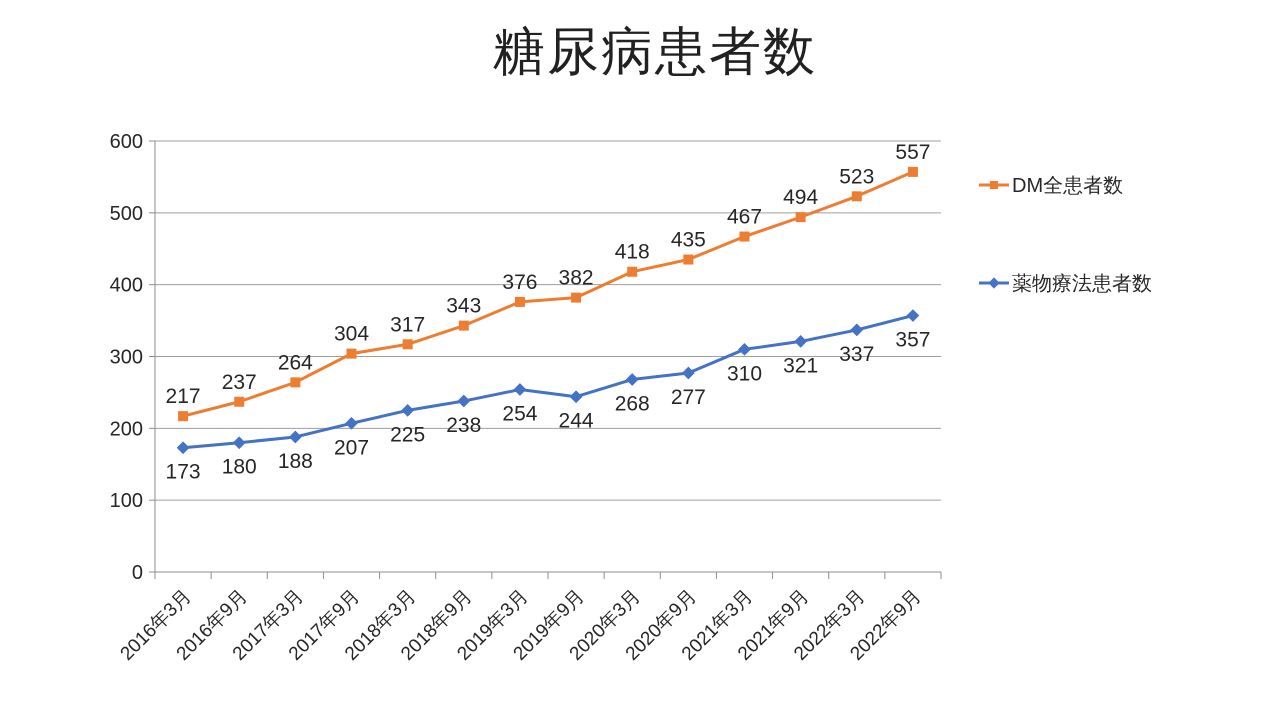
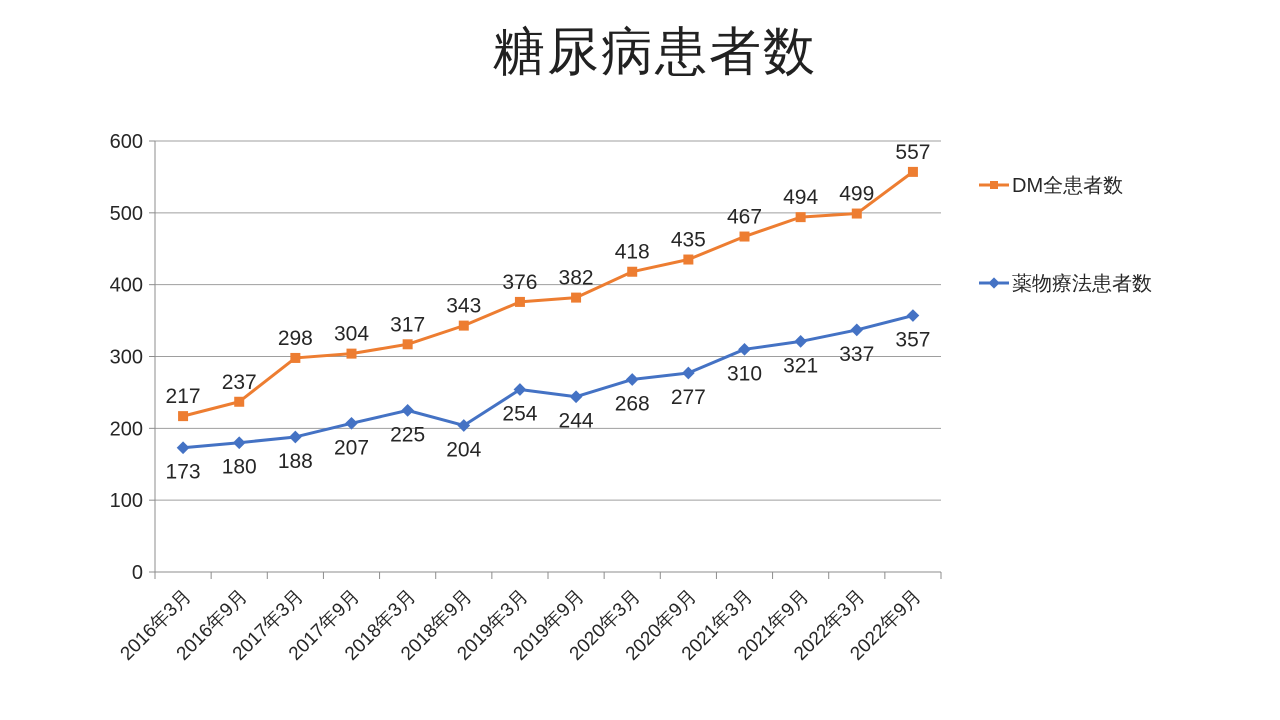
DM全患者数/2017年3月: 264 -> 298
薬物療法患者数/2018年9月: 238 -> 204
DM全患者数/2022年3月: 523 -> 499
